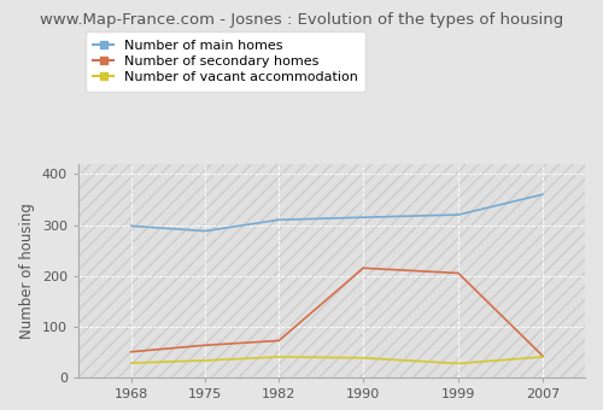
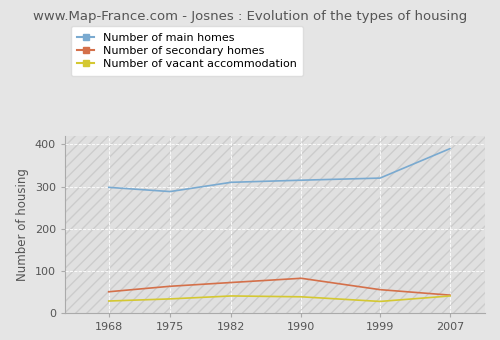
Number of secondary homes/1990: 215 -> 82
Number of secondary homes/1999: 205 -> 55
Number of main homes/2007: 360 -> 390
